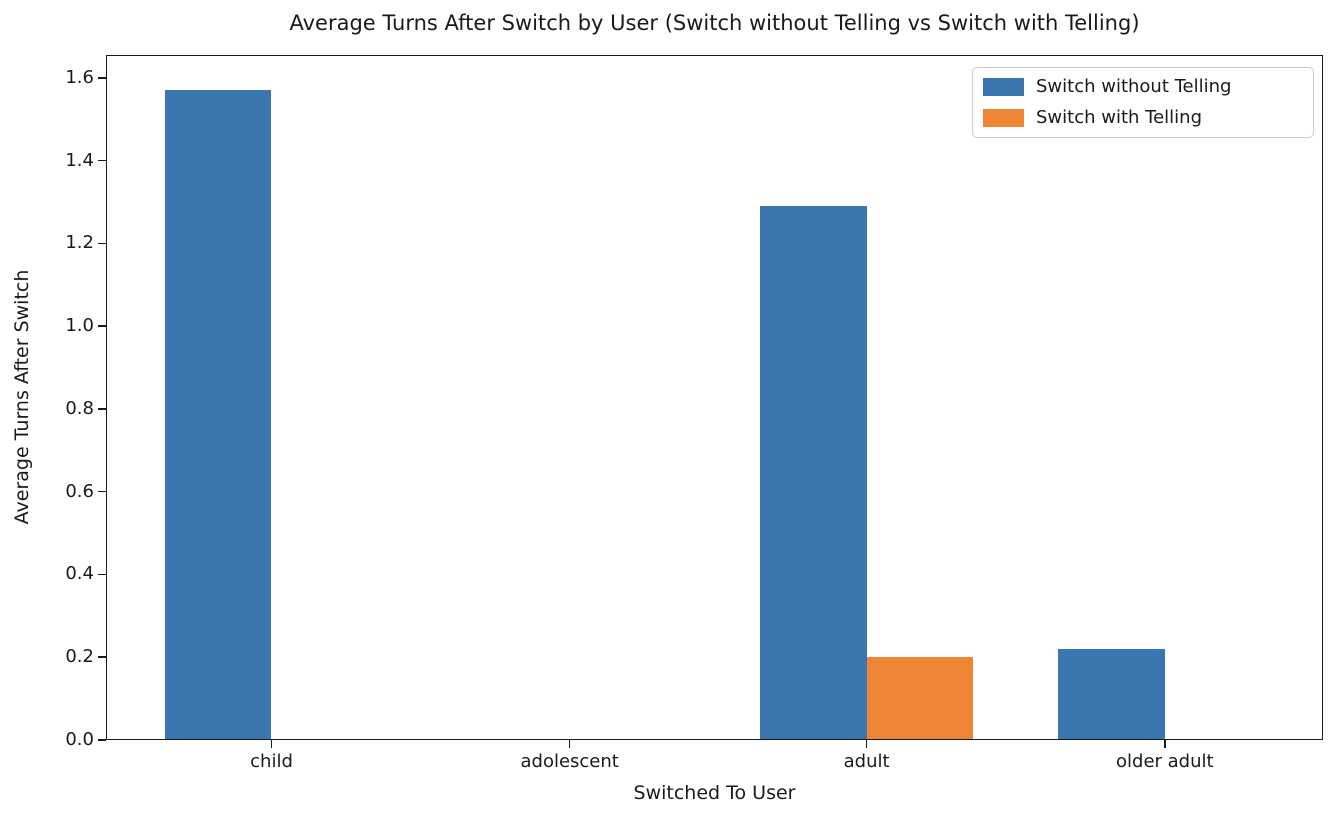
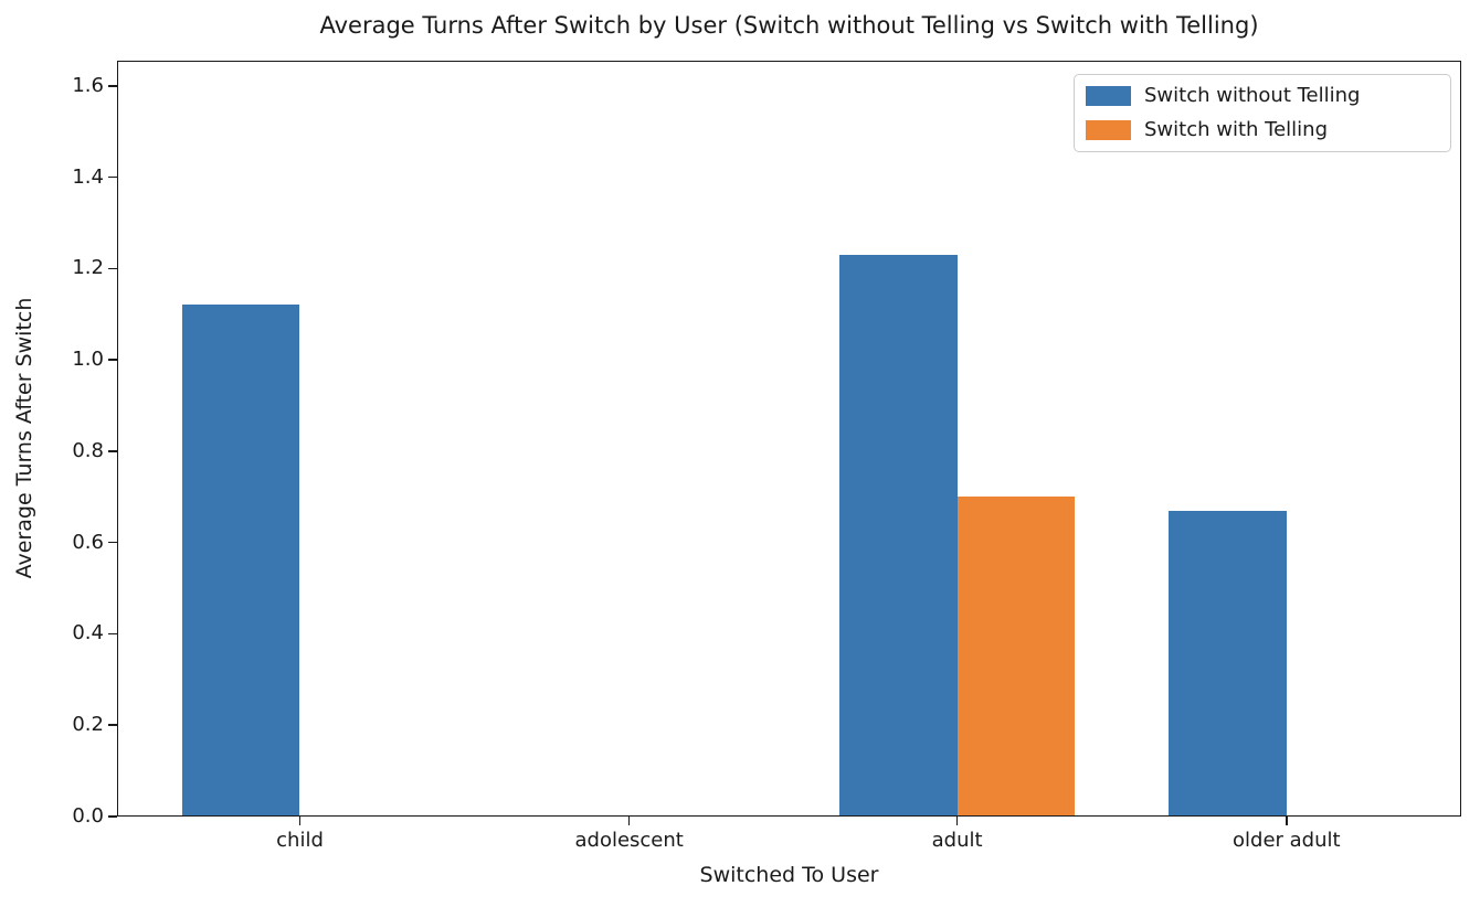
Switch without Telling/child: 1.57 -> 1.12
Switch without Telling/adult: 1.29 -> 1.23
Switch with Telling/adult: 0.2 -> 0.7
Switch without Telling/older adult: 0.22 -> 0.67
